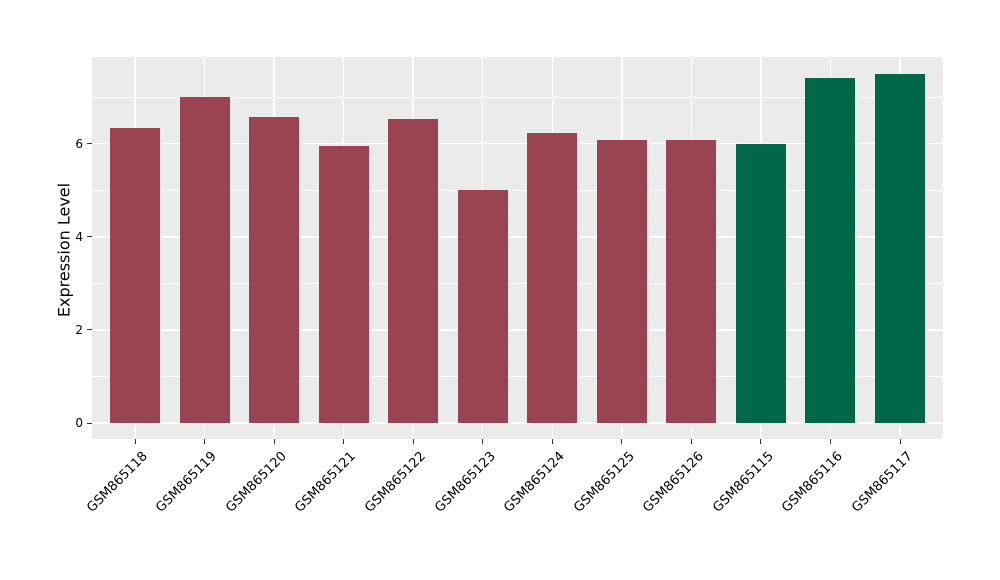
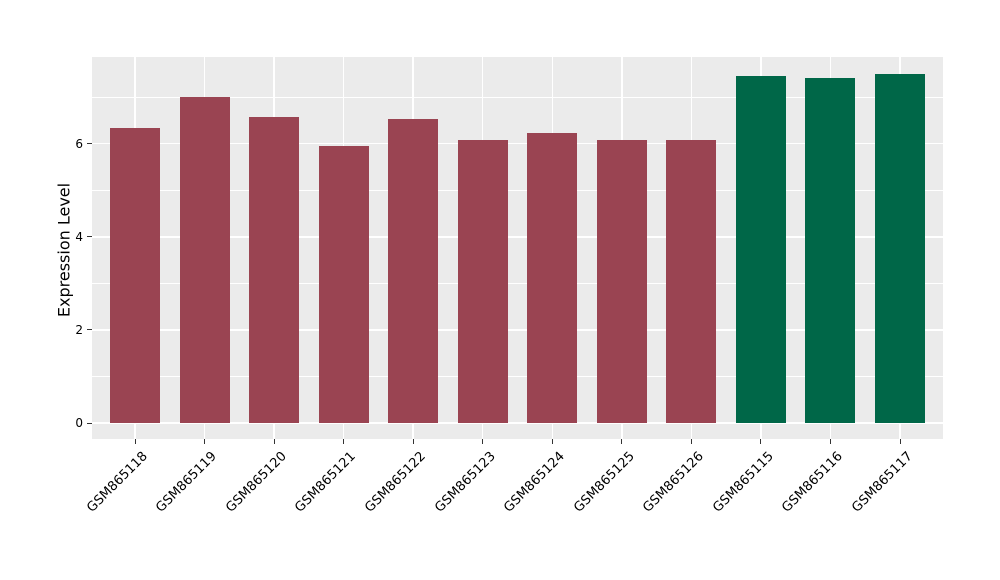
GSM865123: 5.0 -> 6.1
GSM865115: 6.0 -> 7.5
